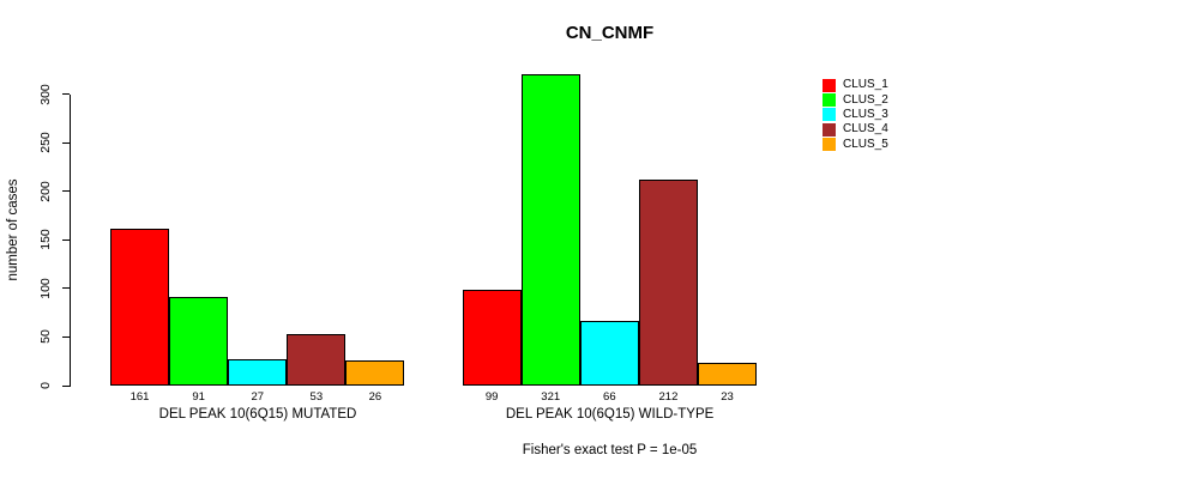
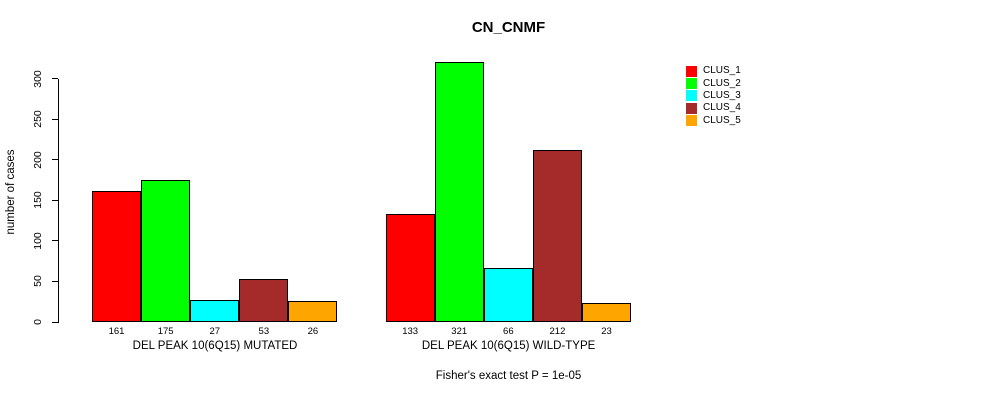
CLUS_2/DEL PEAK 10(6Q15) MUTATED: 91 -> 175
CLUS_1/DEL PEAK 10(6Q15) WILD-TYPE: 99 -> 133
